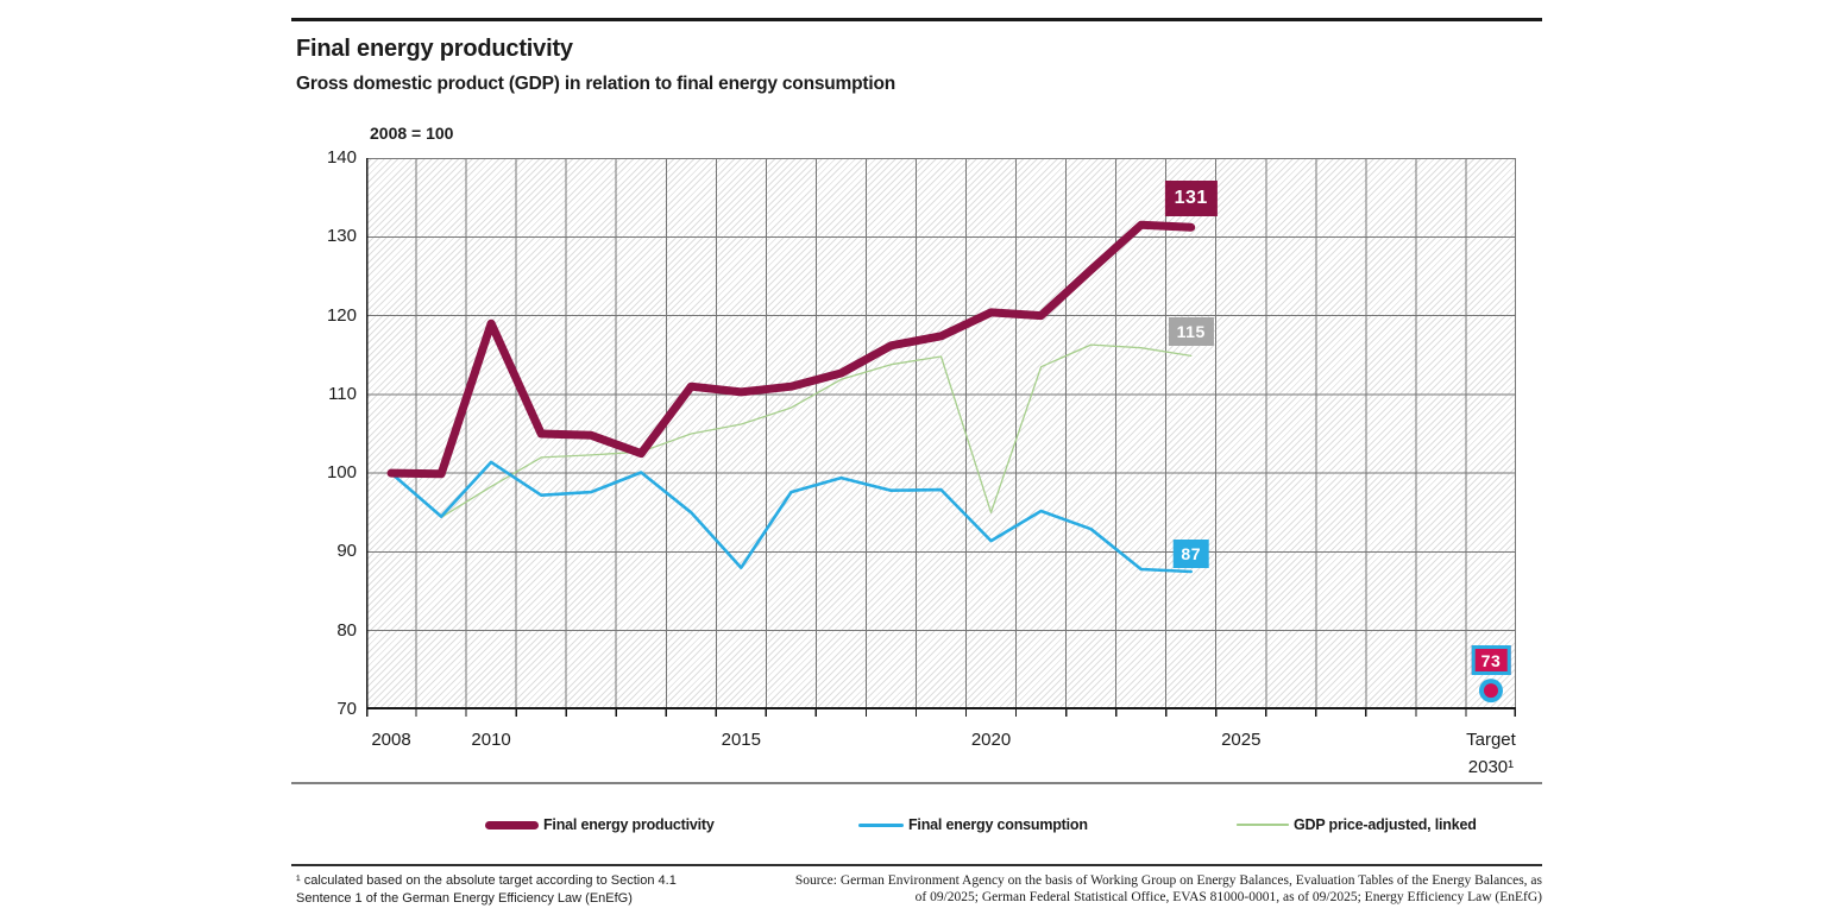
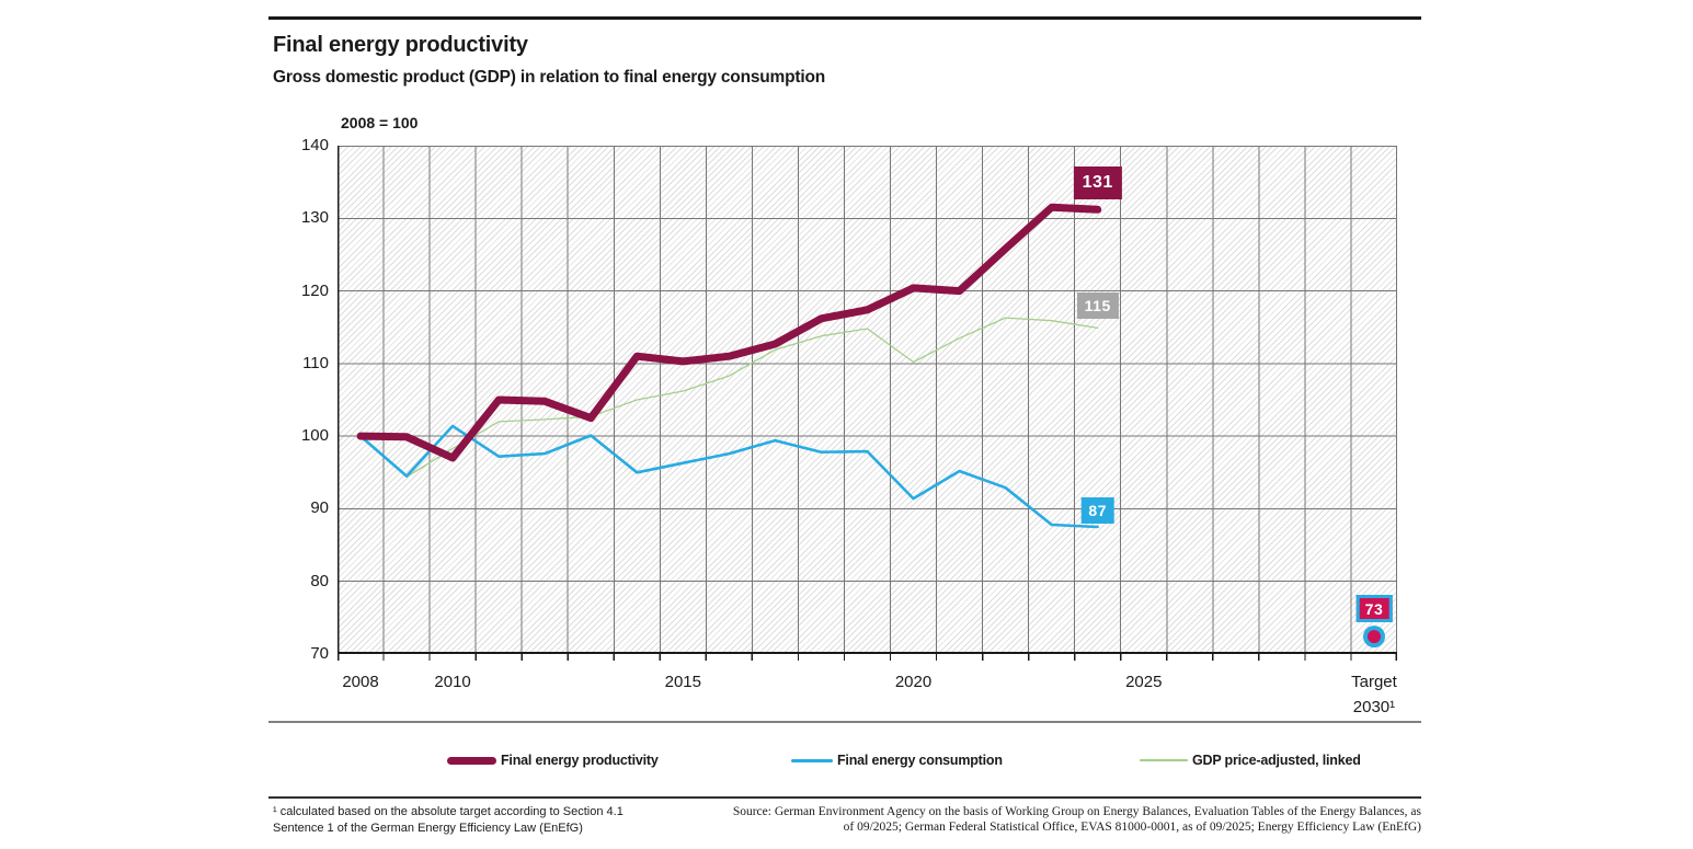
Final energy productivity/2010: 119 -> 97
Final energy consumption/2015: 88 -> 96
GDP price-adjusted, linked/2020: 95 -> 110
